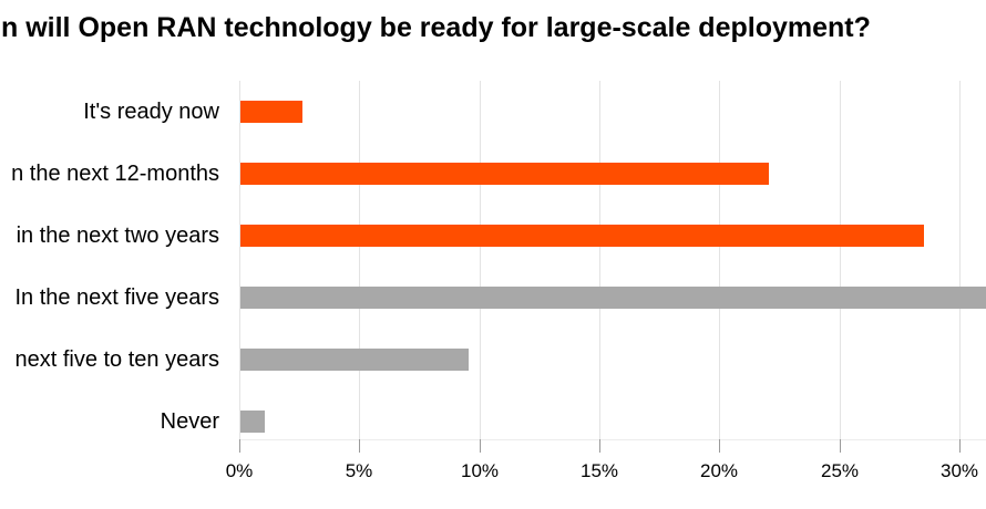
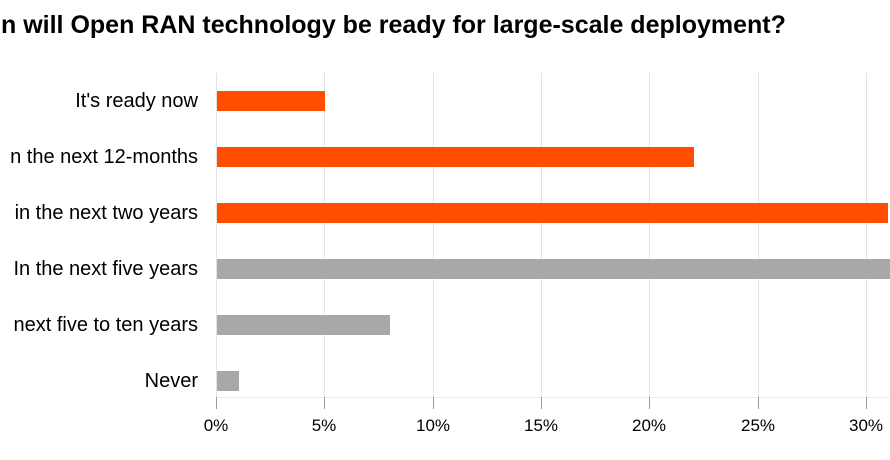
It's ready now: 2.6% -> 5.0%
in the next two years: 28.5% -> 31.0%
next five to ten years: 9.5% -> 8.0%
